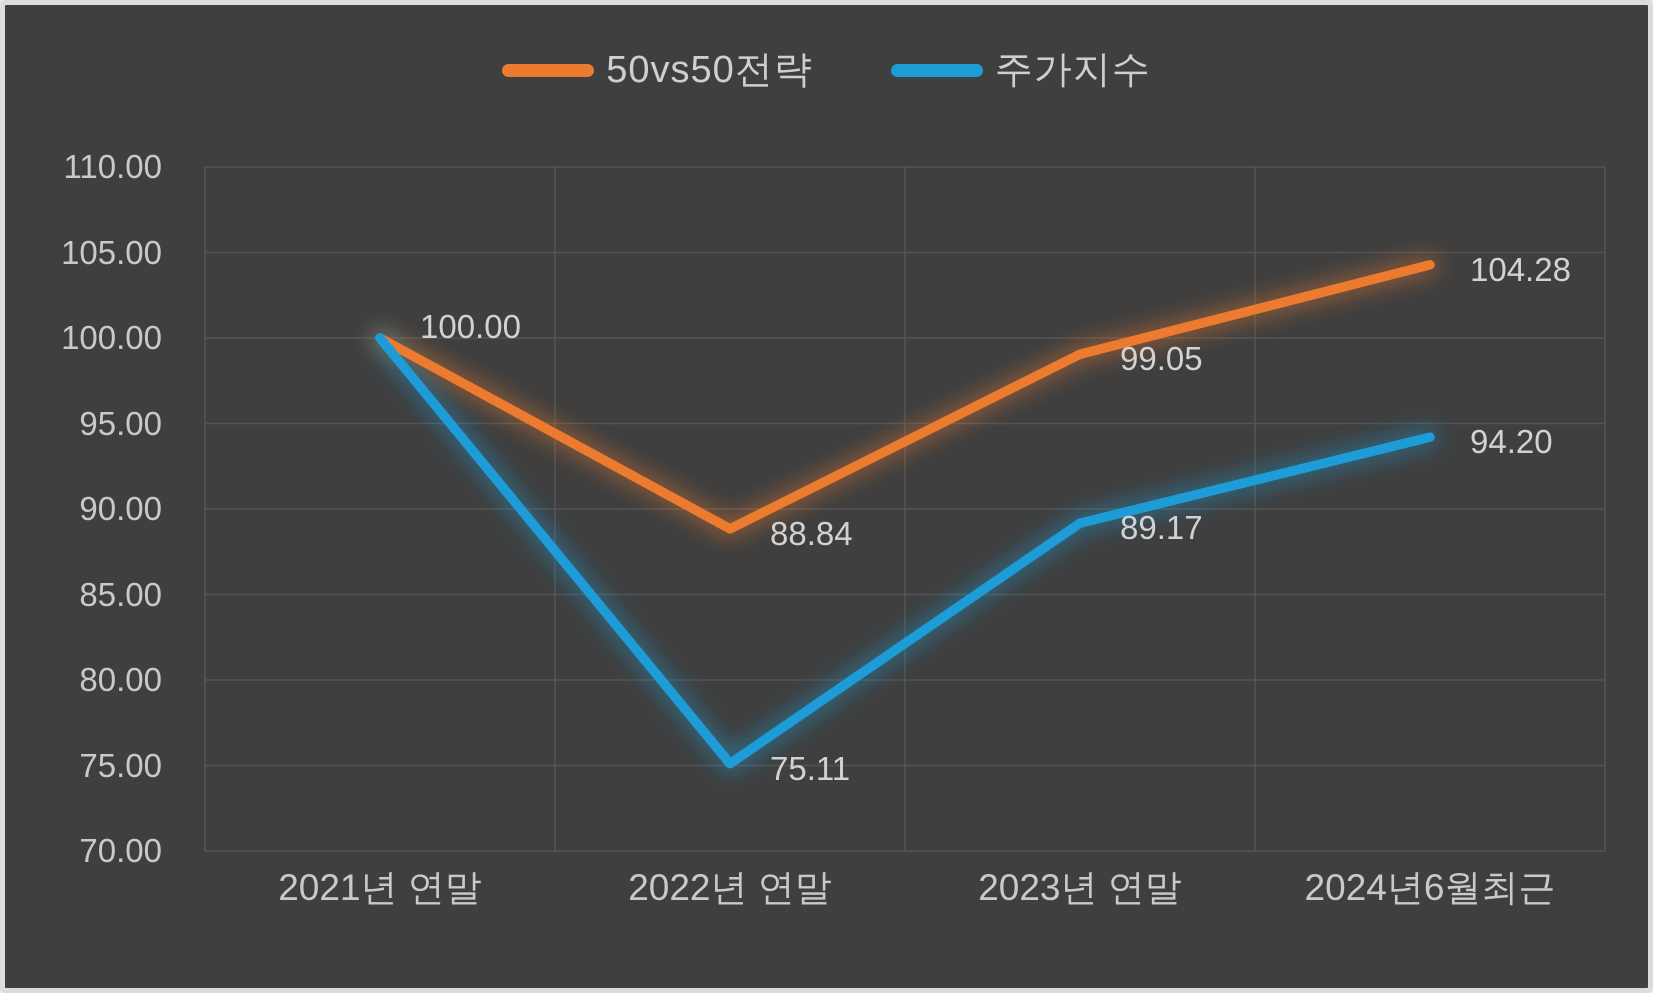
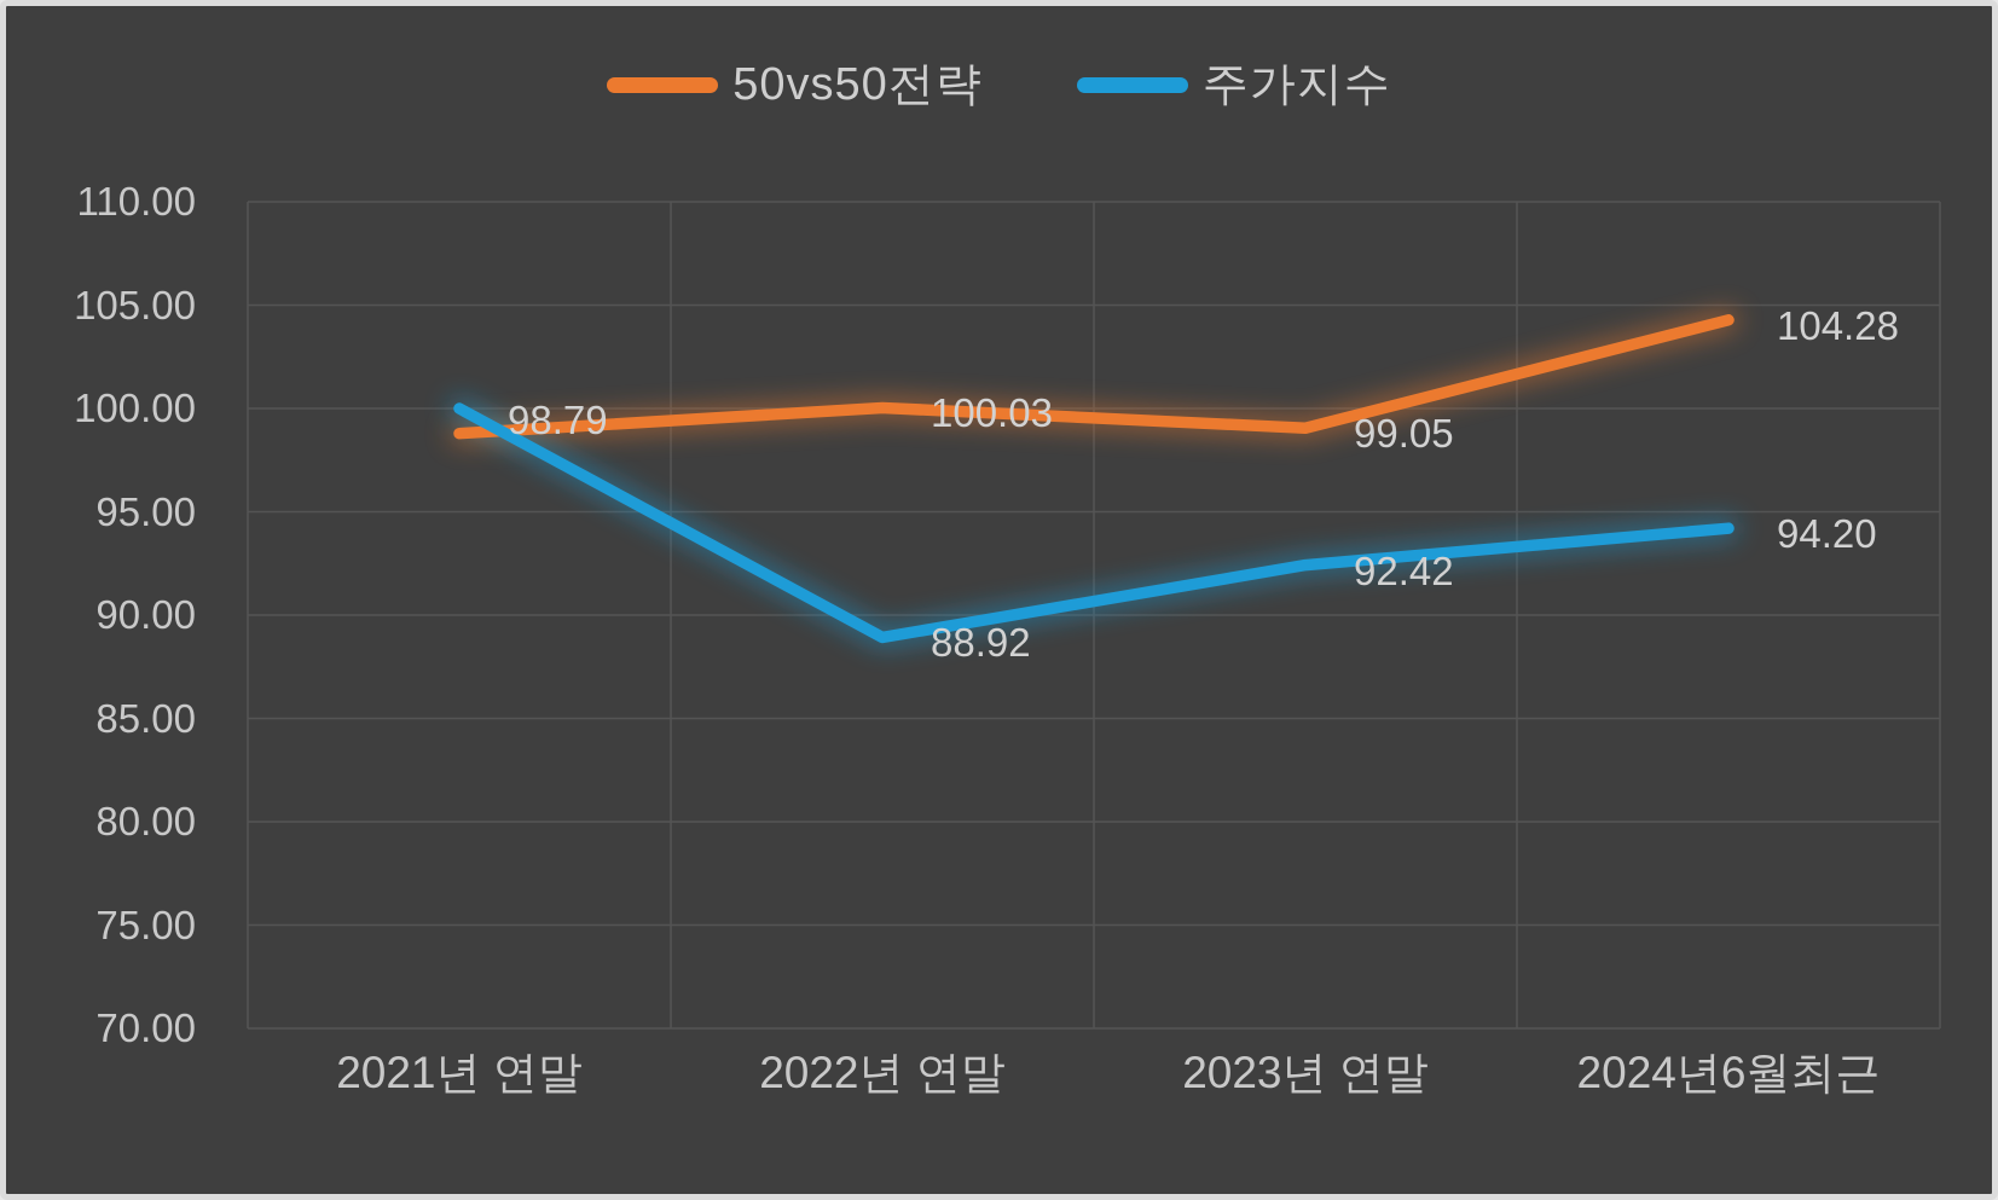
50vs50전략/2021년 연말: 100.00 -> 98.79
50vs50전략/2022년 연말: 88.84 -> 100.03
주가지수/2022년 연말: 75.11 -> 88.92
주가지수/2023년 연말: 89.17 -> 92.42
